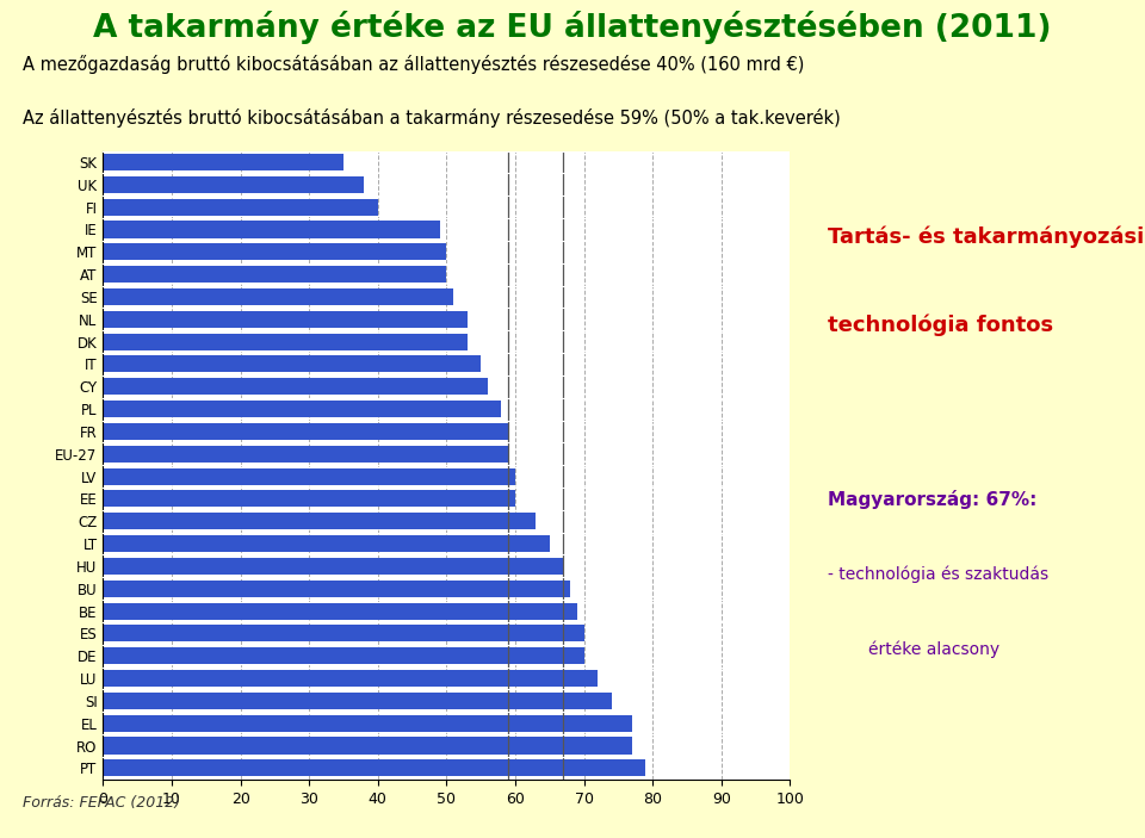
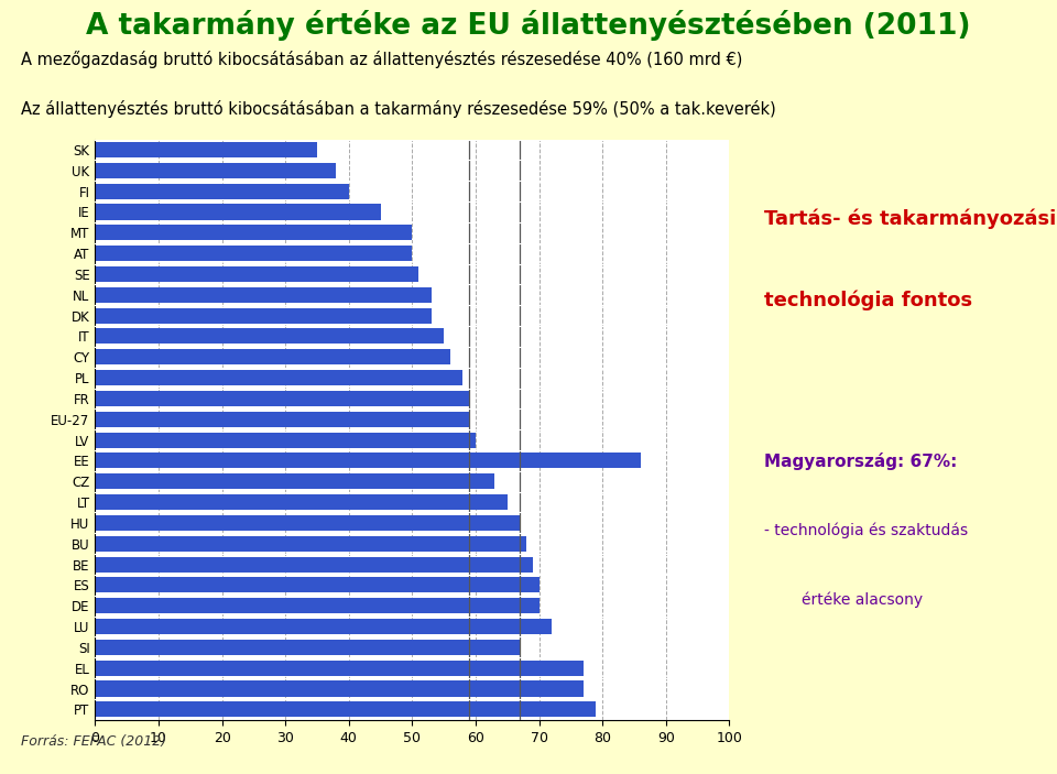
IE: 49 -> 45
EE: 60 -> 86
SI: 74 -> 67
